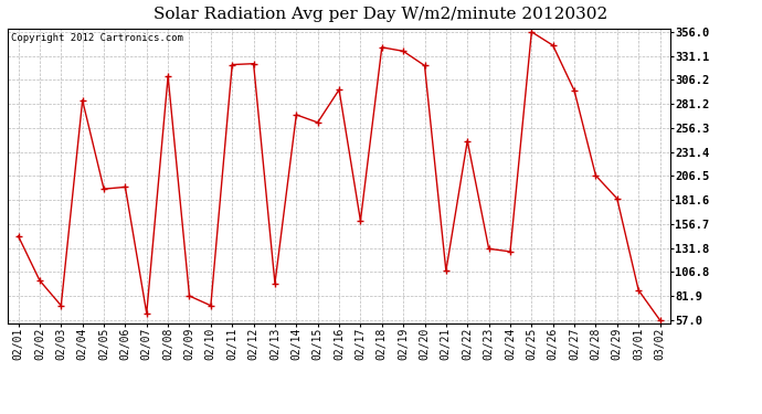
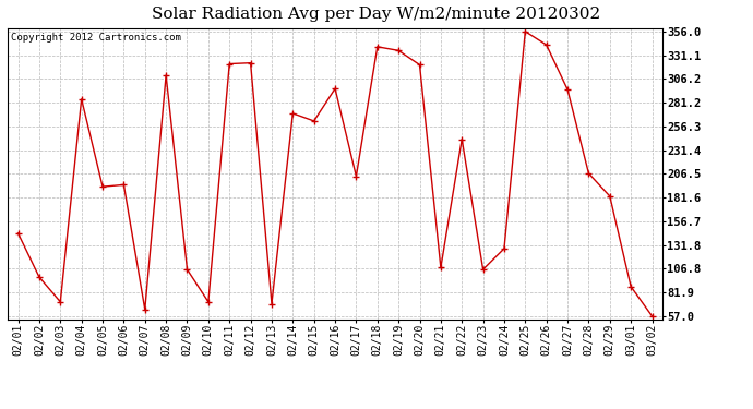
02/09: 82 -> 106
02/13: 95 -> 70
02/17: 160 -> 204
02/23: 131 -> 106
